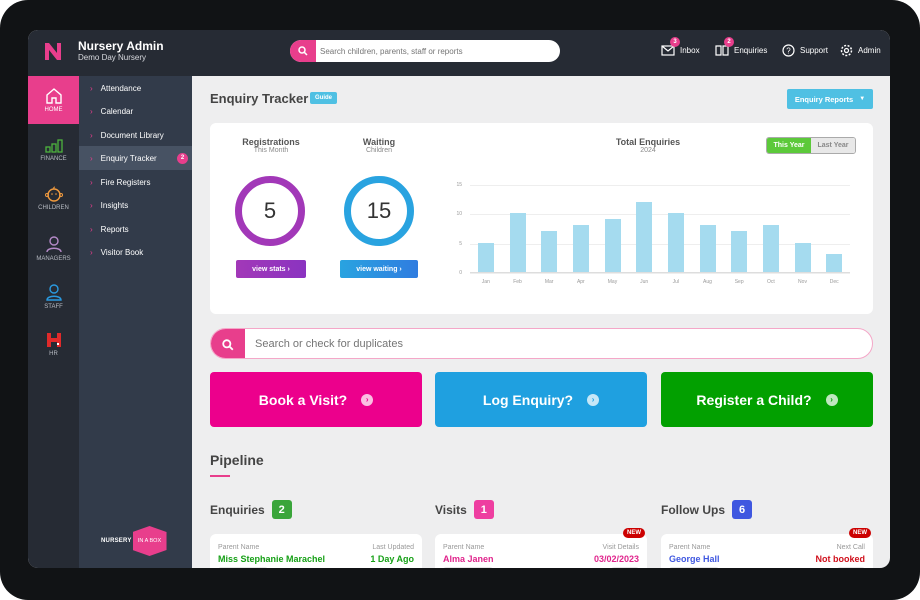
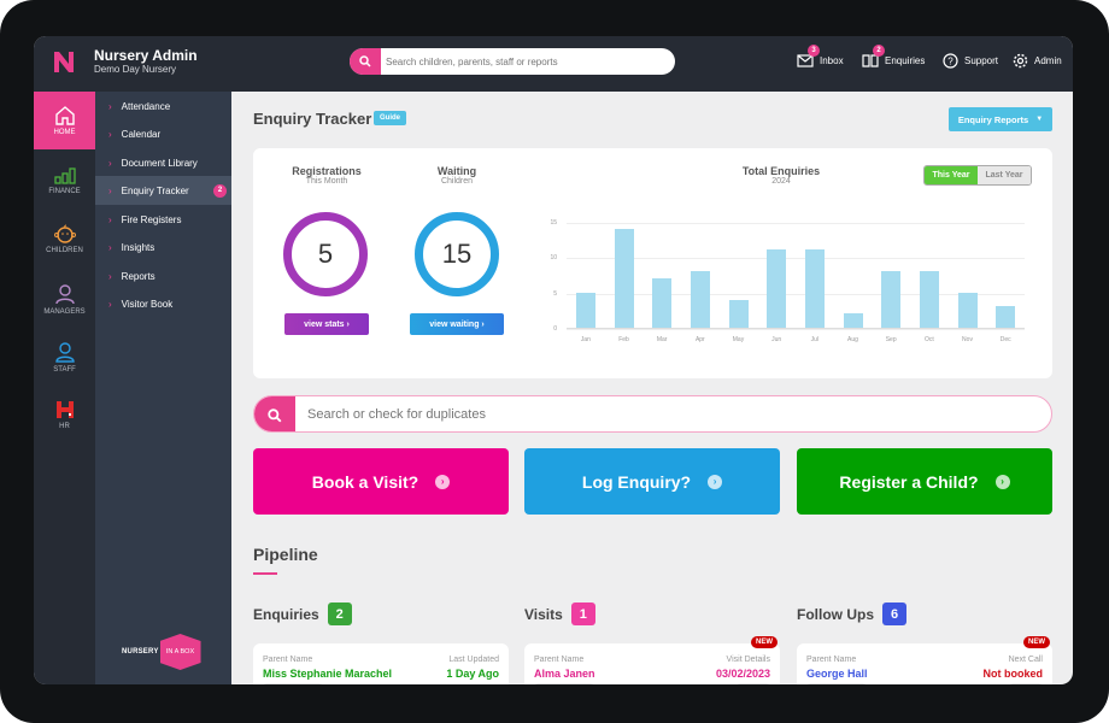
Feb: 10 -> 14
May: 9 -> 4
Jun: 12 -> 11
Jul: 10 -> 11
Aug: 8 -> 2
Sep: 7 -> 8
